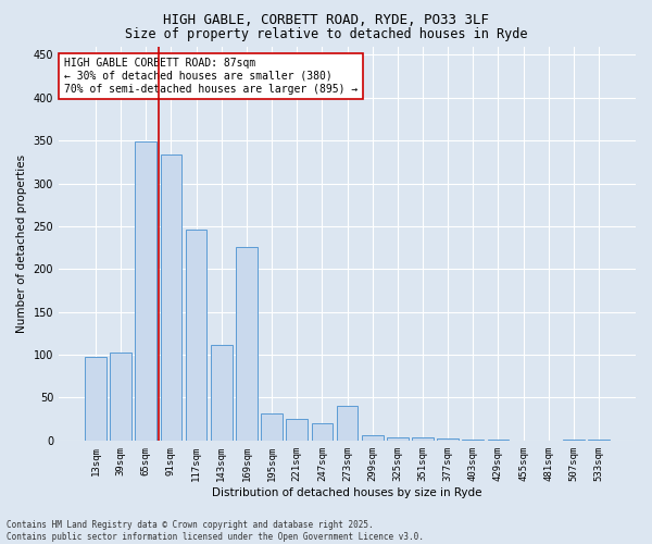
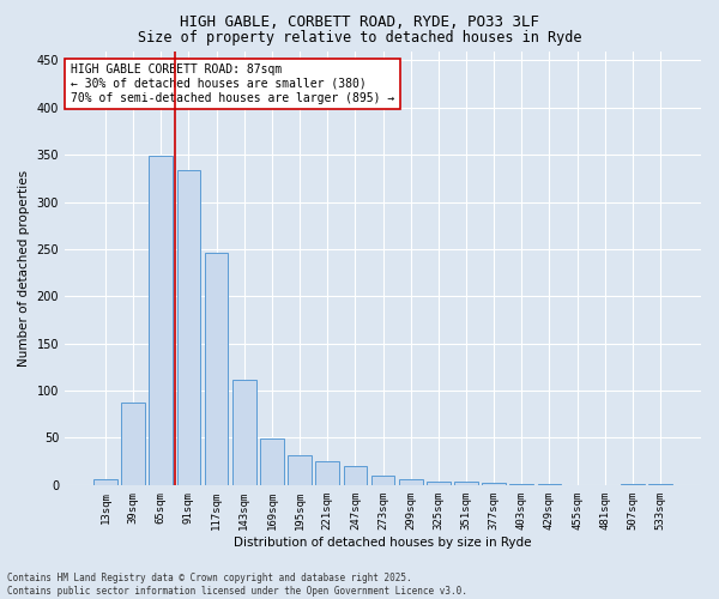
13sqm: 98 -> 6
39sqm: 102 -> 88
169sqm: 226 -> 49
273sqm: 40 -> 10
